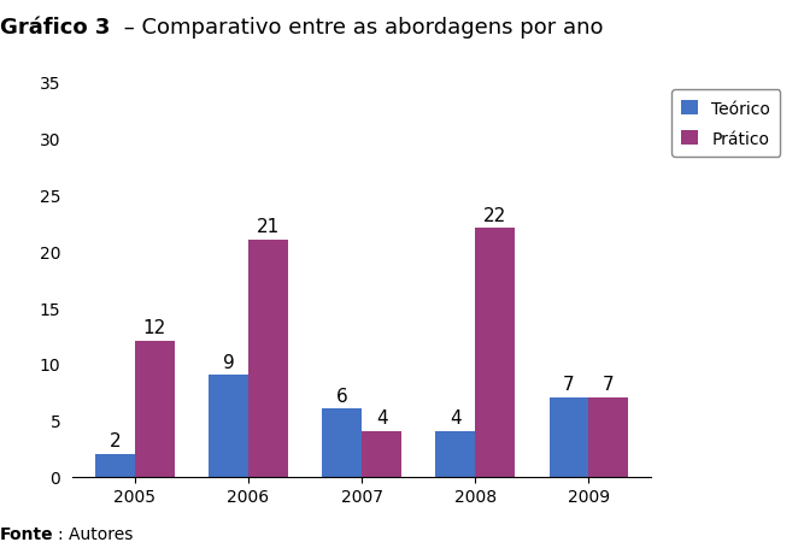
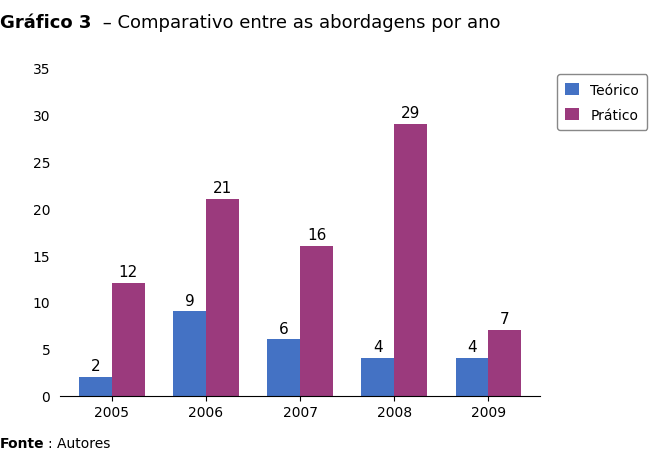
Prático/2007: 4 -> 16
Prático/2008: 22 -> 29
Teórico/2009: 7 -> 4
